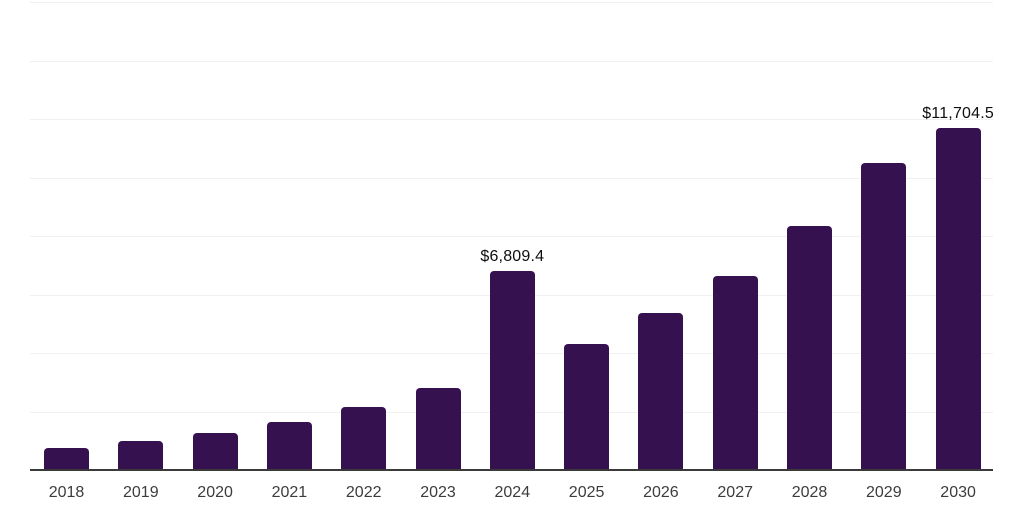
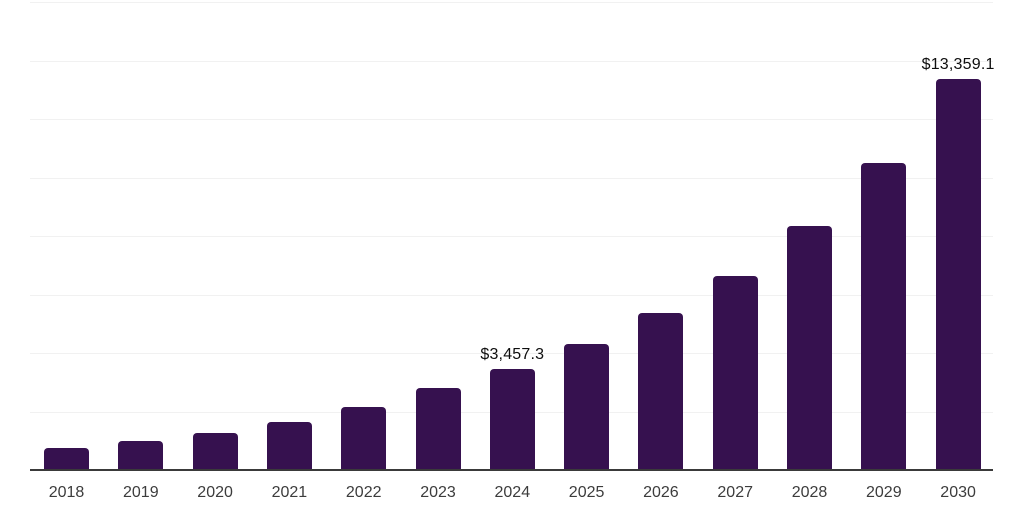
2024: $6,809.4 -> $3,457.3
2030: $11,704.5 -> $13,359.1
